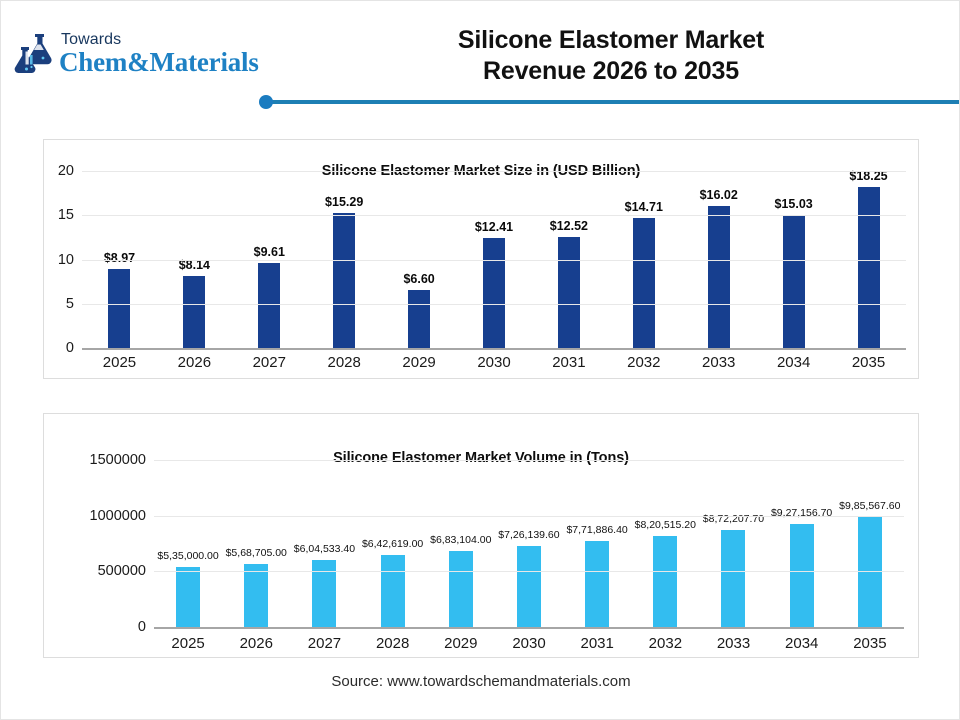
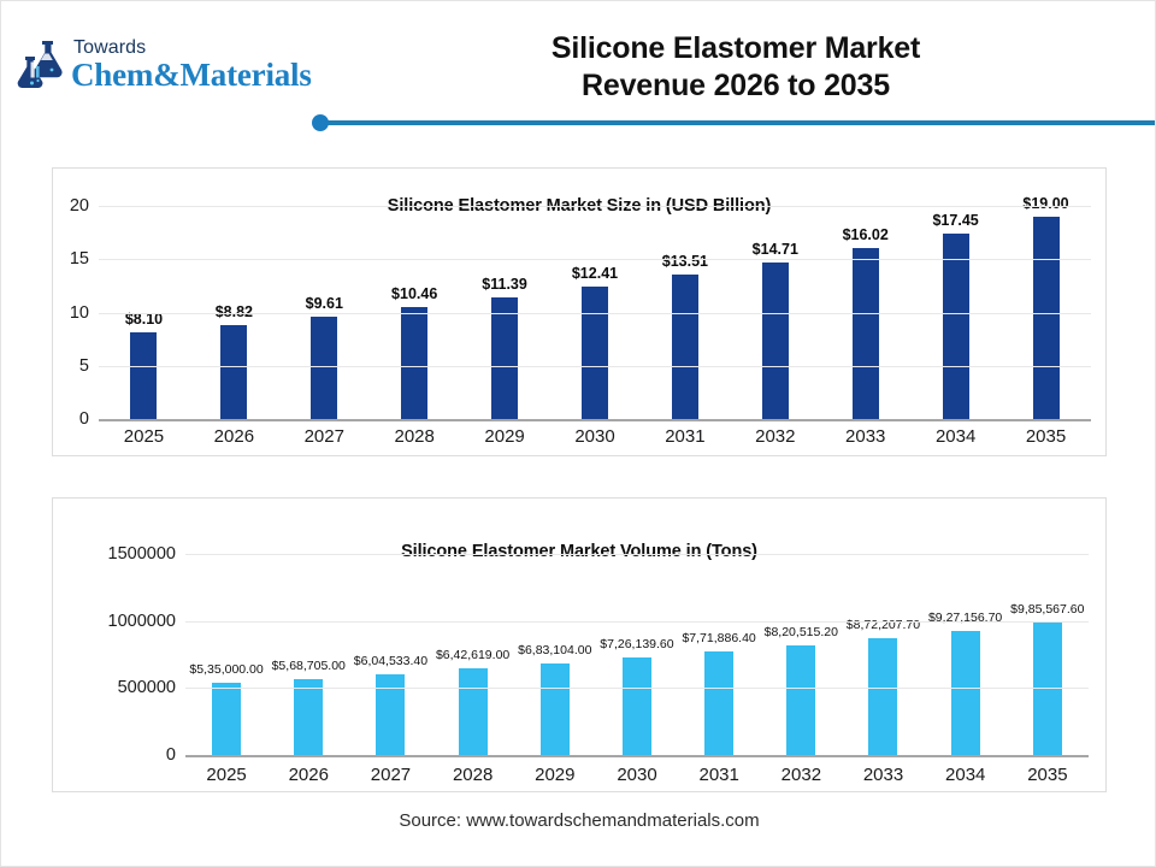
Silicone Elastomer Market Size in (USD Billion)/2025: $8.97 -> $8.10
Silicone Elastomer Market Size in (USD Billion)/2026: $8.14 -> $8.82
Silicone Elastomer Market Size in (USD Billion)/2028: $15.29 -> $10.46
Silicone Elastomer Market Size in (USD Billion)/2029: $6.60 -> $11.39
Silicone Elastomer Market Size in (USD Billion)/2031: $12.52 -> $13.51
Silicone Elastomer Market Size in (USD Billion)/2034: $15.03 -> $17.45
Silicone Elastomer Market Size in (USD Billion)/2035: $18.25 -> $19.00
